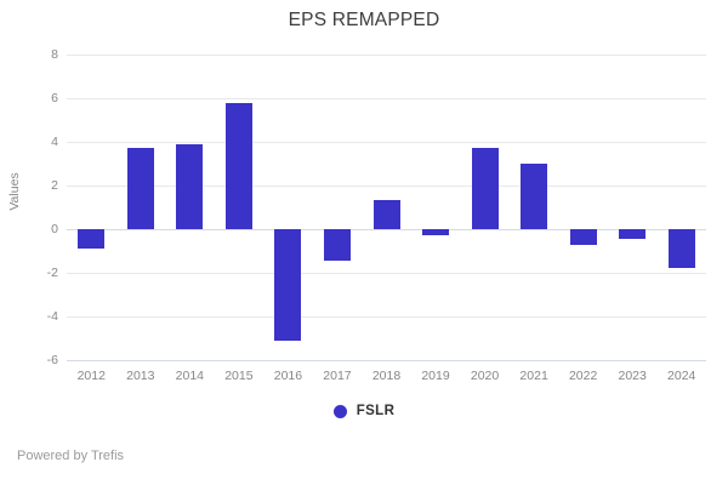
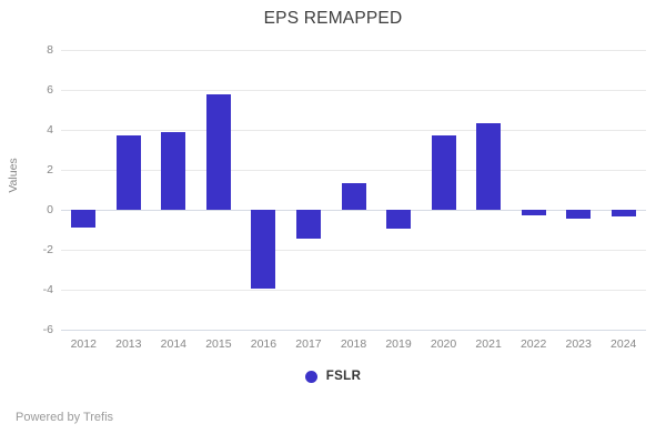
2016: -5.1 -> -3.9
2019: -0.3 -> -0.9
2021: 3.0 -> 4.3
2022: -0.7 -> -0.3
2024: -1.8 -> -0.3
